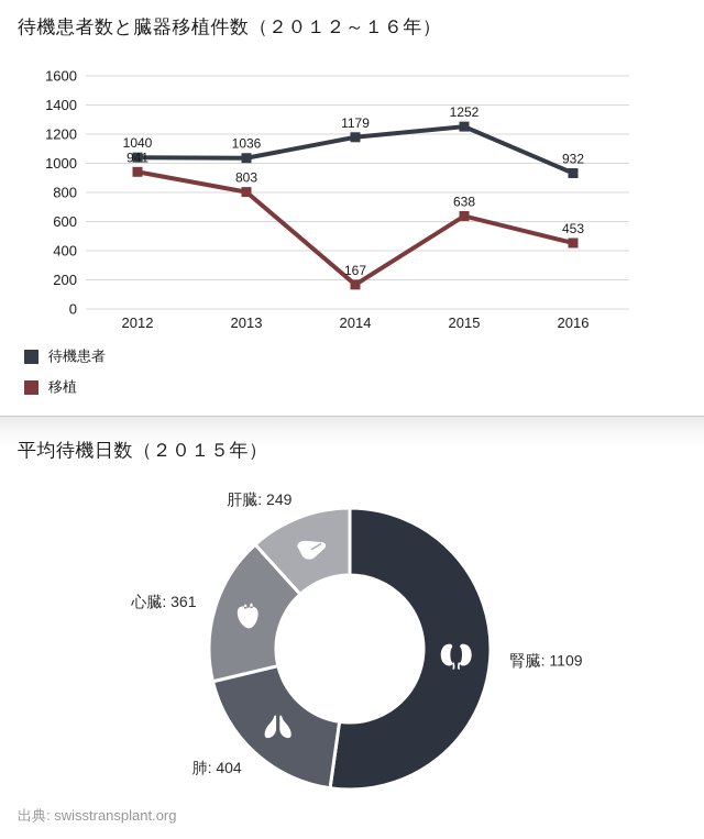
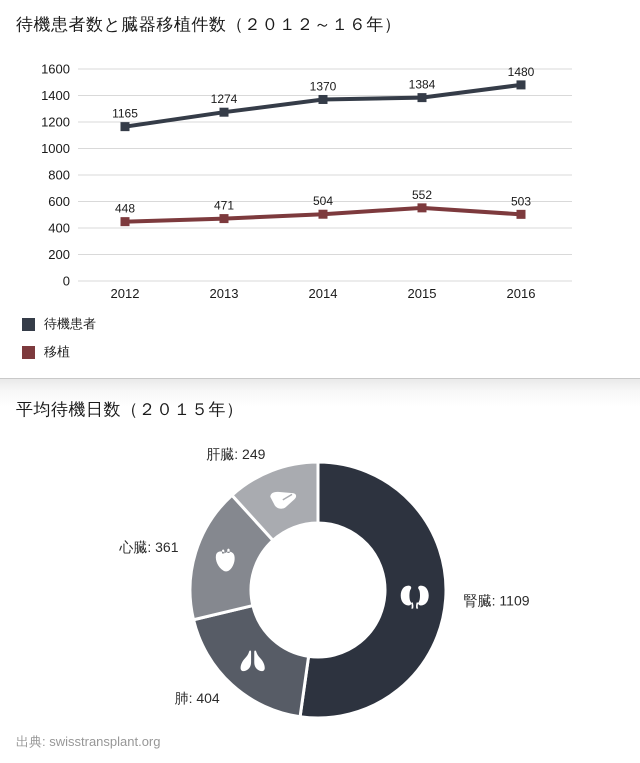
待機患者数と臓器移植件数（２０１２～１６年）/待機患者/2012: 1040 -> 1165
待機患者数と臓器移植件数（２０１２～１６年）/移植/2012: 941 -> 448
待機患者数と臓器移植件数（２０１２～１６年）/待機患者/2013: 1036 -> 1274
待機患者数と臓器移植件数（２０１２～１６年）/移植/2013: 803 -> 471
待機患者数と臓器移植件数（２０１２～１６年）/待機患者/2014: 1179 -> 1370
待機患者数と臓器移植件数（２０１２～１６年）/移植/2014: 167 -> 504
待機患者数と臓器移植件数（２０１２～１６年）/待機患者/2015: 1252 -> 1384
待機患者数と臓器移植件数（２０１２～１６年）/移植/2015: 638 -> 552
待機患者数と臓器移植件数（２０１２～１６年）/待機患者/2016: 932 -> 1480
待機患者数と臓器移植件数（２０１２～１６年）/移植/2016: 453 -> 503
